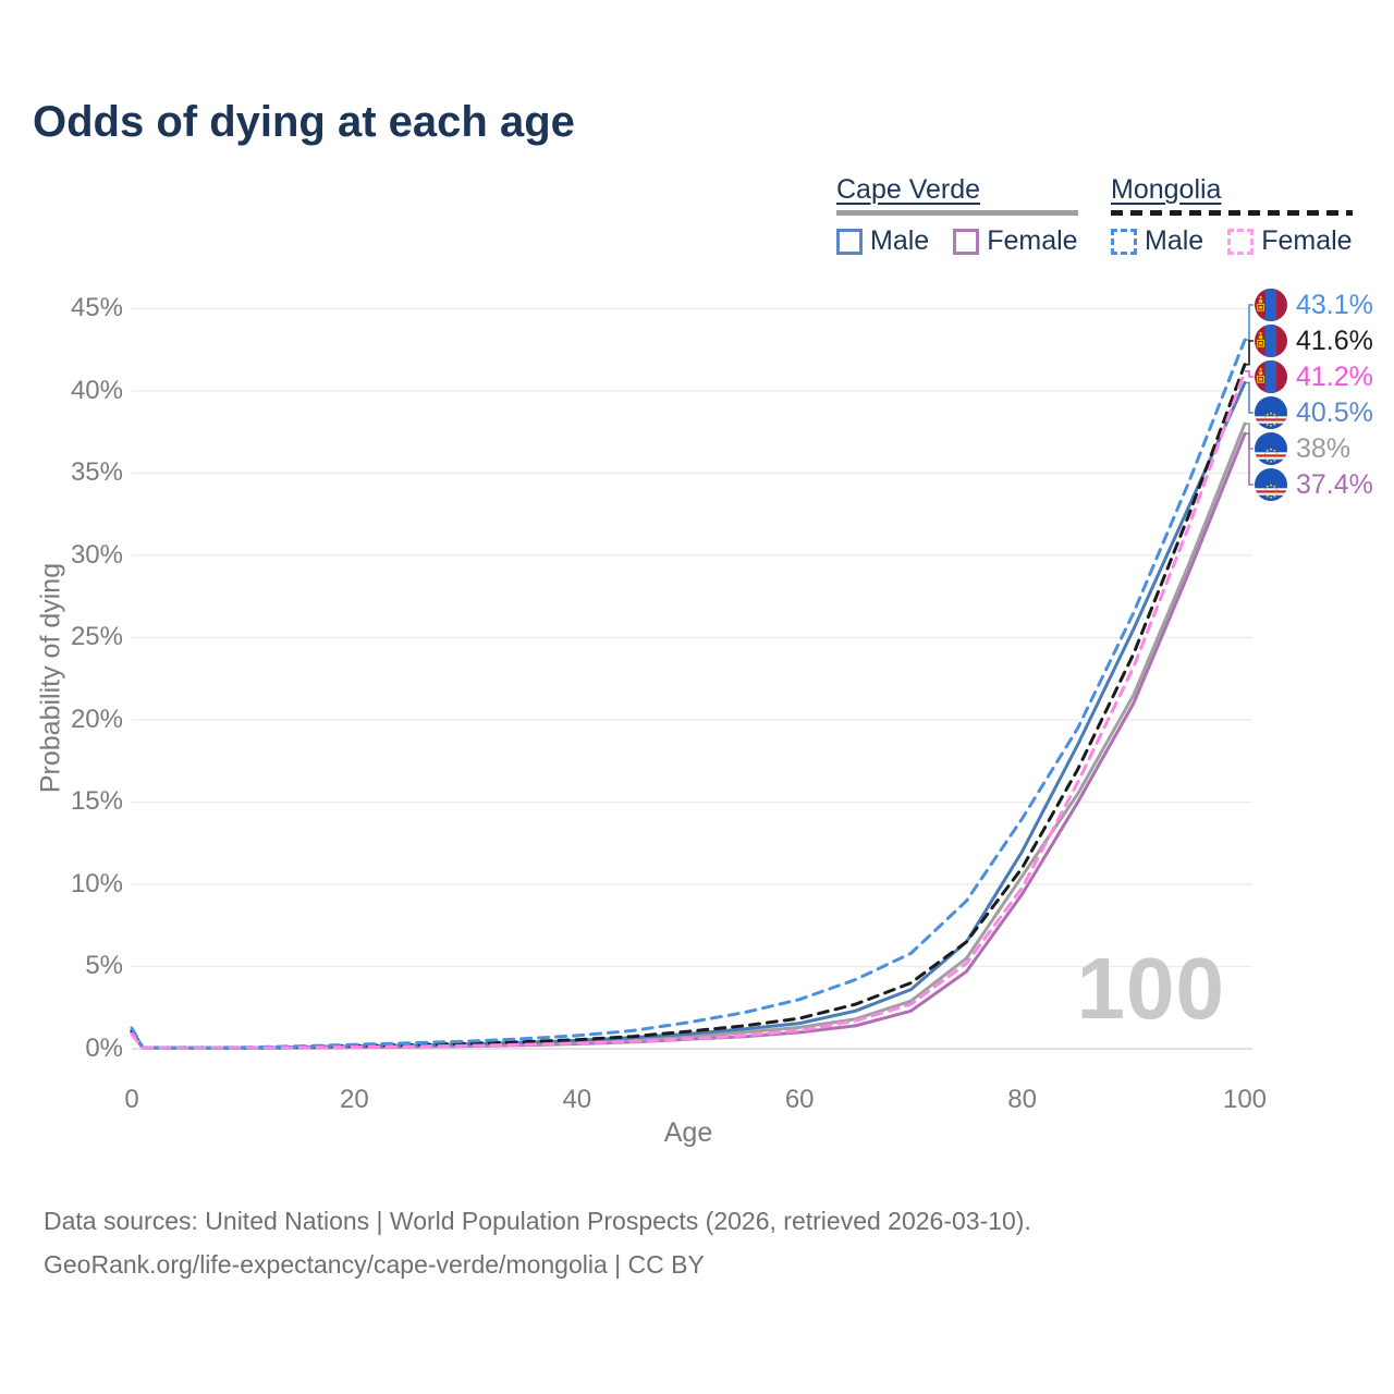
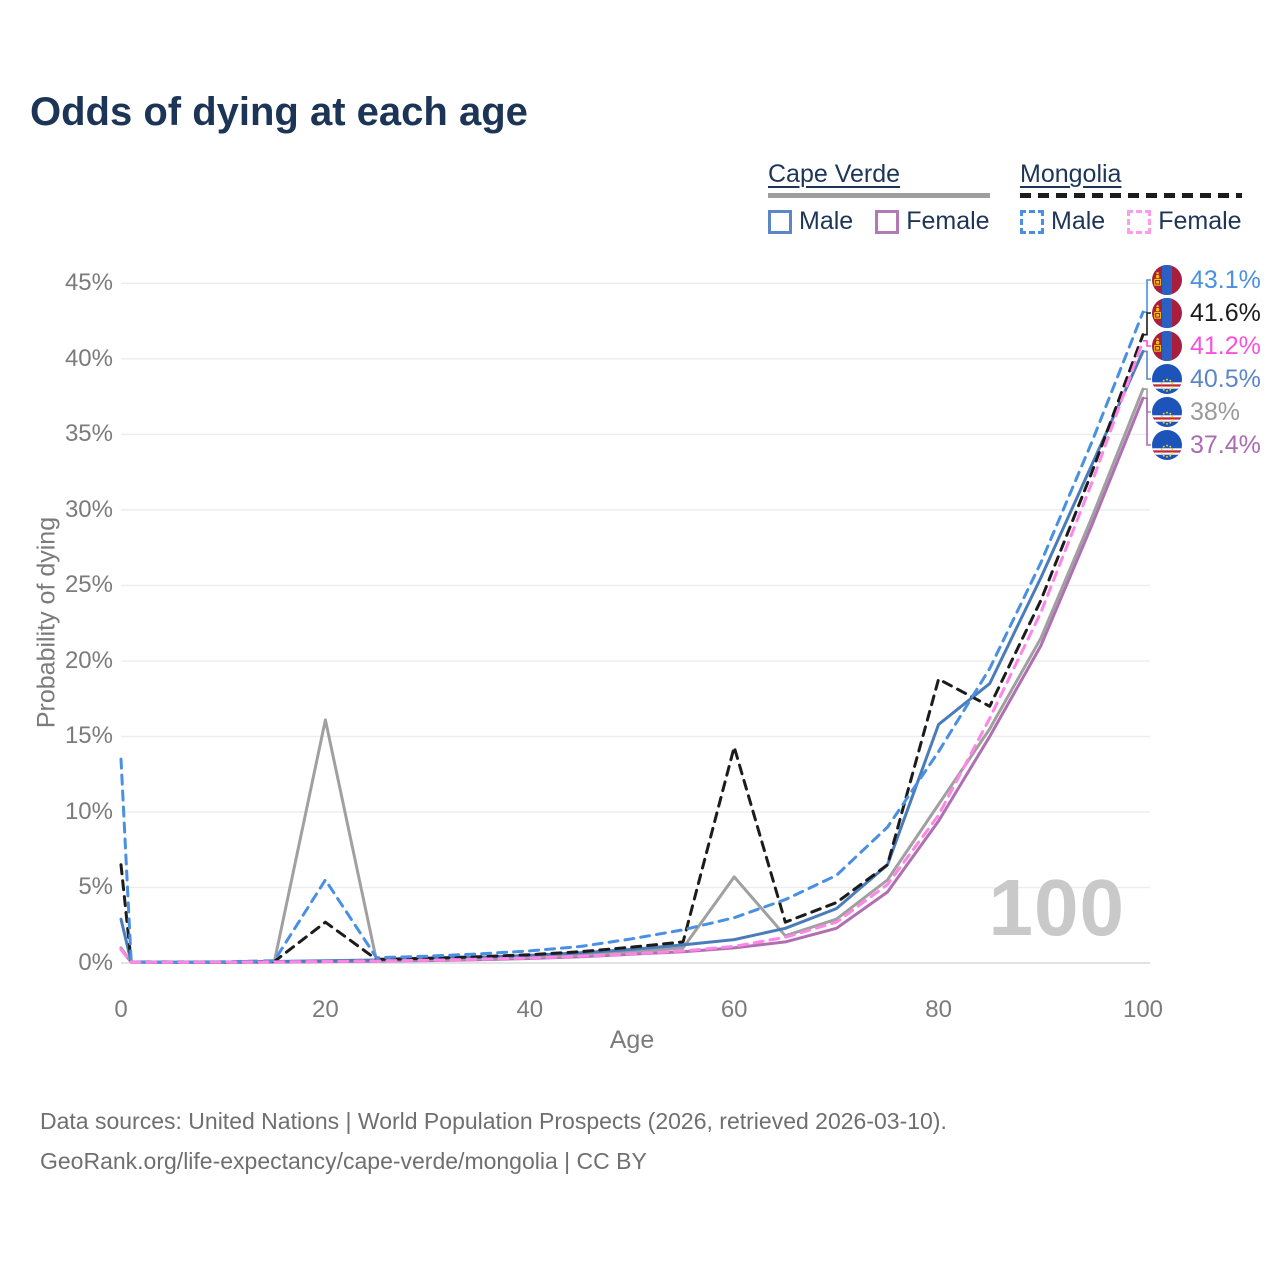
Cape Verde Male/0: 1.1% -> 2.9%
Mongolia/0: 1.1% -> 6.5%
Mongolia Male/0: 1.2% -> 13.5%
Cape Verde/20: 0.1% -> 16.1%
Mongolia/20: 0.2% -> 2.7%
Mongolia Male/20: 0.2% -> 5.5%
Cape Verde/60: 1.3% -> 5.7%
Mongolia/60: 1.9% -> 14.3%
Cape Verde Male/80: 12.0% -> 15.8%
Mongolia/80: 11.0% -> 18.8%
